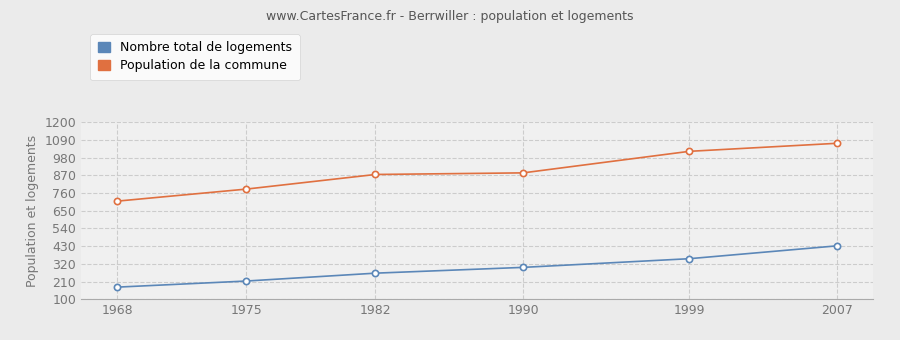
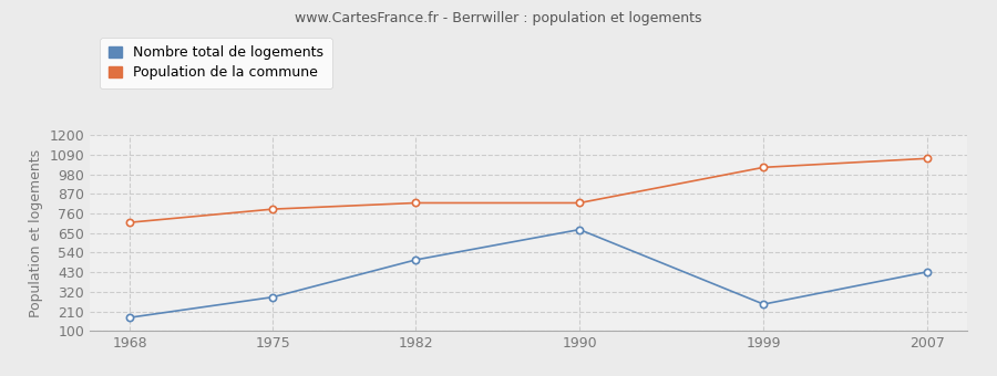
Nombre total de logements/1975: 210 -> 290
Nombre total de logements/1982: 260 -> 500
Population de la commune/1982: 880 -> 820
Nombre total de logements/1990: 300 -> 670
Population de la commune/1990: 890 -> 820
Nombre total de logements/1999: 350 -> 250
